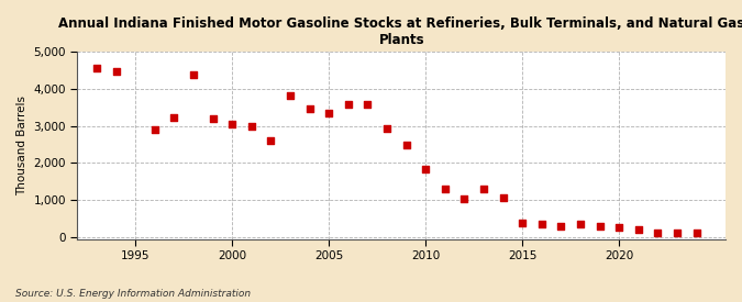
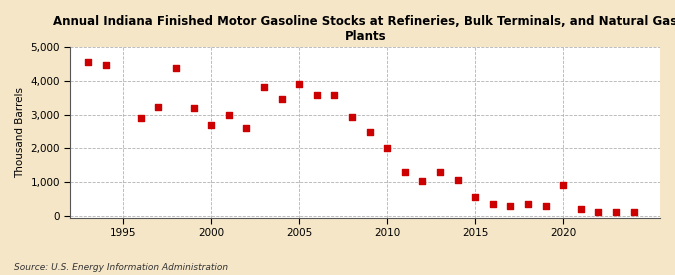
2000: 3,050 -> 2,700
2005: 3,340 -> 3,900
2010: 1,820 -> 2,000
2015: 380 -> 550
2020: 250 -> 900
